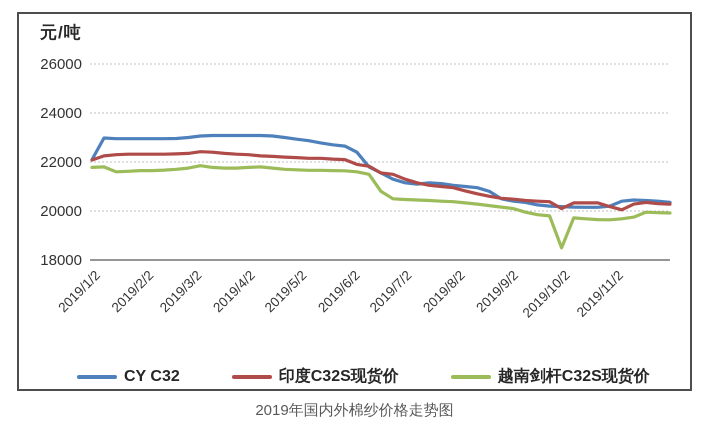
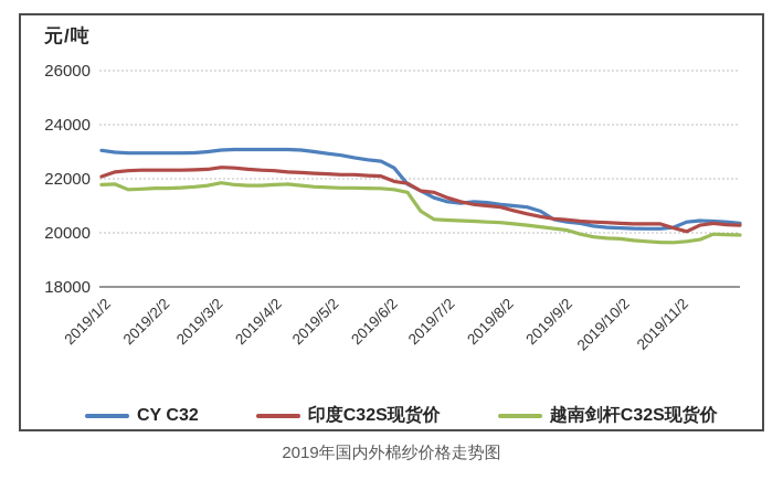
CY C32/2019/1/2: 22100 -> 23000
印度C32S现货价/2019/10/2: 20100 -> 20400
越南剑杆C32S现货价/2019/10/2: 18500 -> 19800
